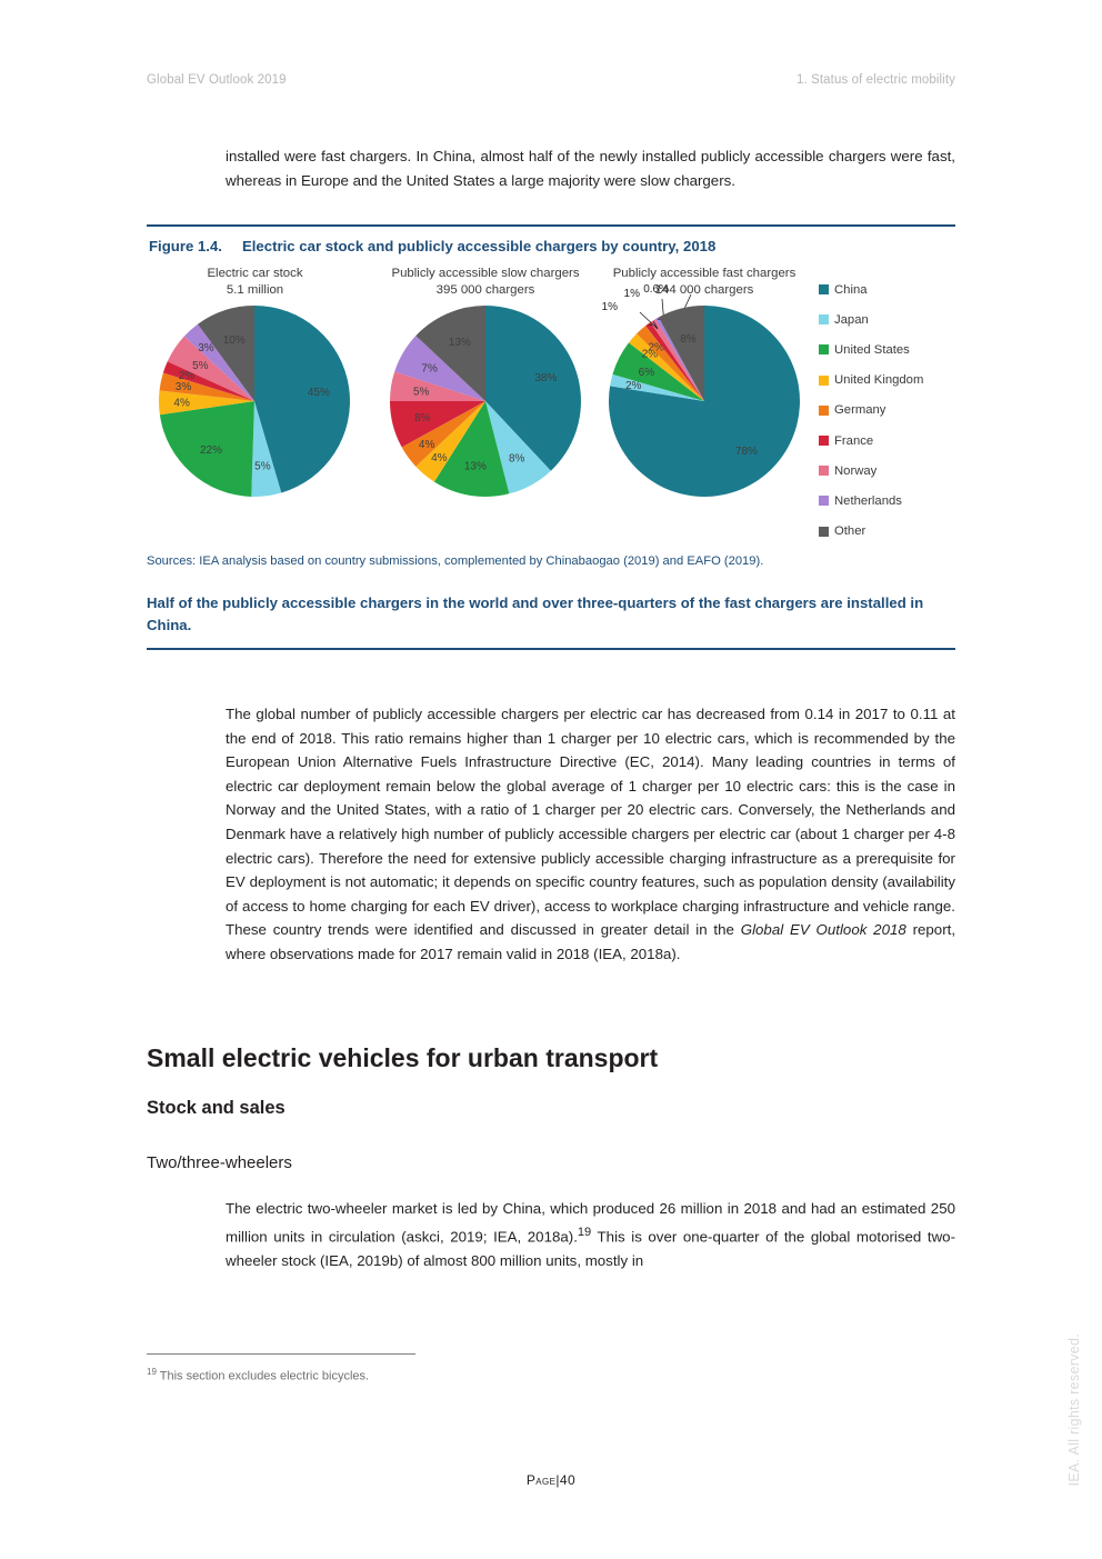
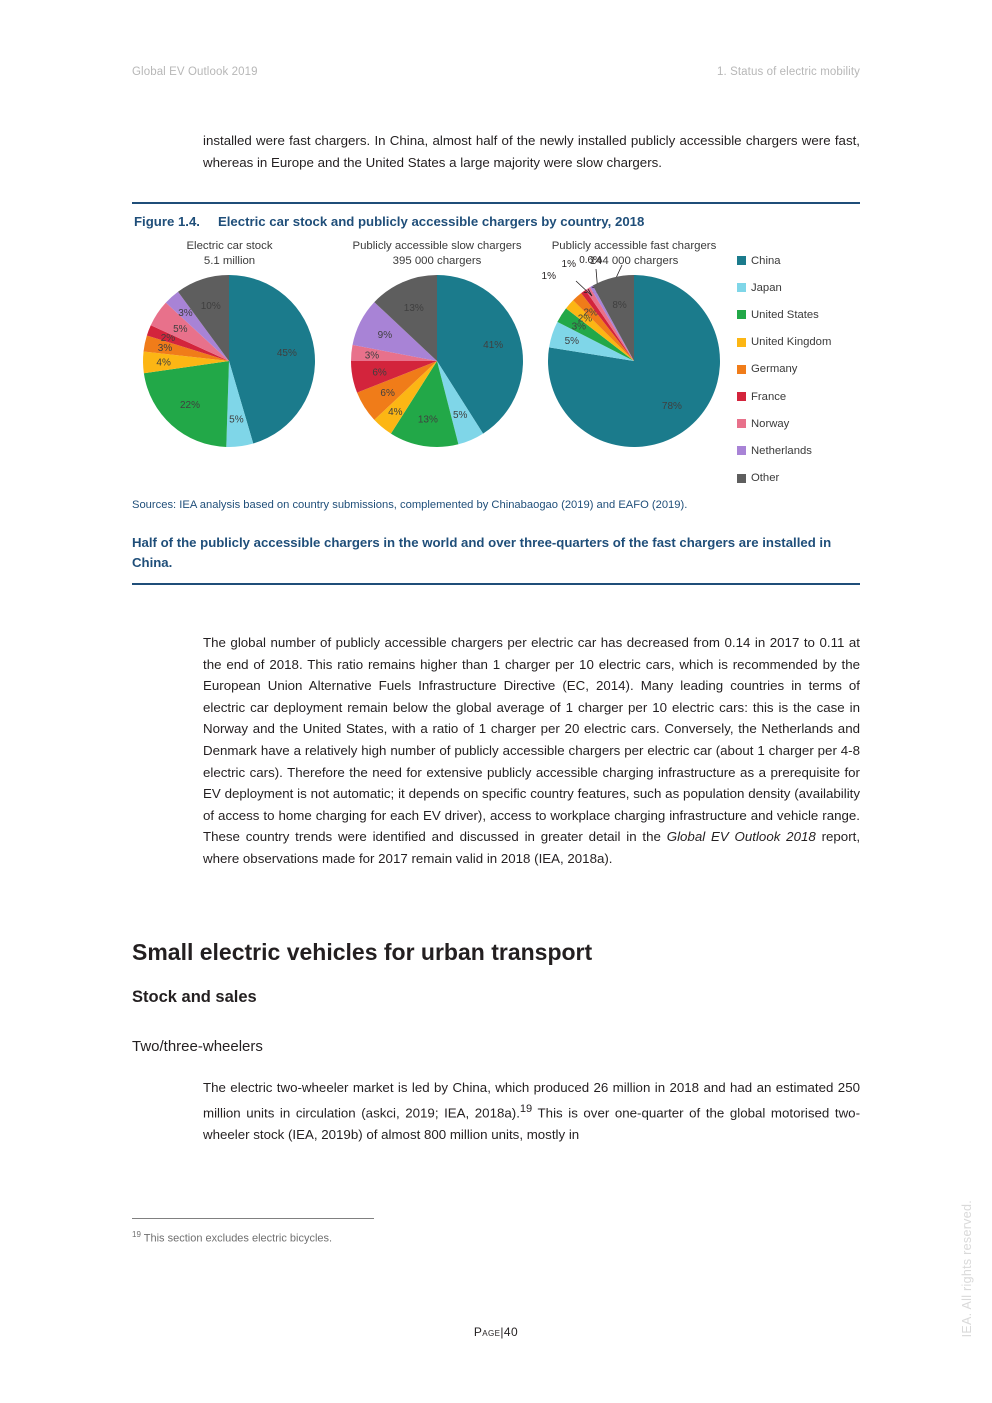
Publicly accessible slow chargers/China: 38% -> 41%
Publicly accessible slow chargers/Japan: 8% -> 5%
Publicly accessible slow chargers/Germany: 4% -> 6%
Publicly accessible slow chargers/France: 8% -> 6%
Publicly accessible slow chargers/Norway: 5% -> 3%
Publicly accessible slow chargers/Netherlands: 7% -> 9%
Publicly accessible fast chargers/Japan: 2% -> 5%
Publicly accessible fast chargers/United States: 6% -> 3%
